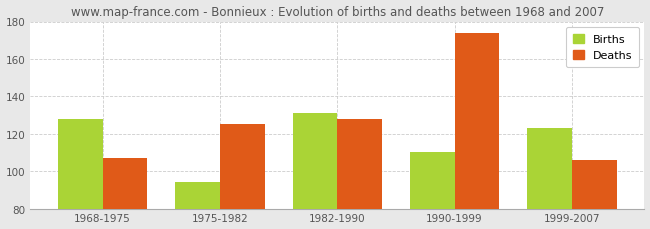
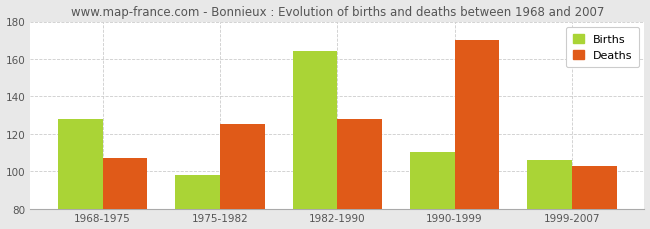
Births/1975-1982: 94 -> 98
Births/1982-1990: 131 -> 164
Deaths/1990-1999: 174 -> 170
Births/1999-2007: 123 -> 106
Deaths/1999-2007: 106 -> 103
